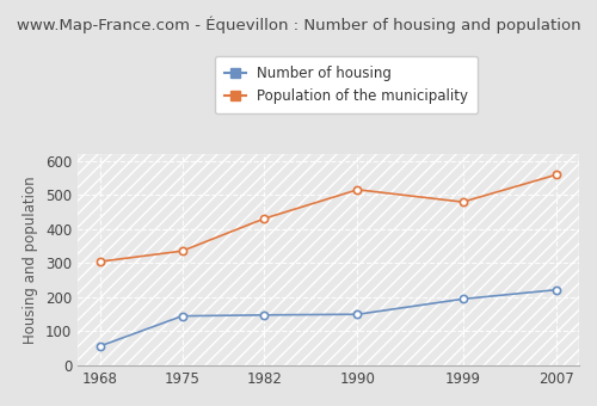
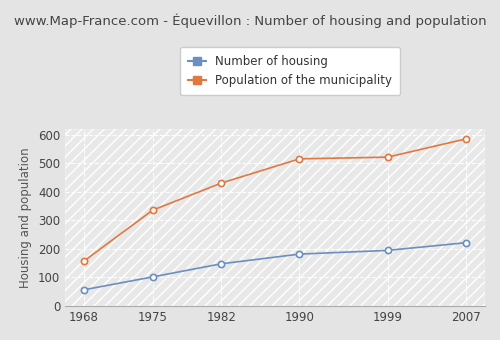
Population of the municipality/1968: 305 -> 158
Number of housing/1975: 145 -> 102
Number of housing/1990: 150 -> 182
Population of the municipality/1999: 480 -> 522
Population of the municipality/2007: 560 -> 586
